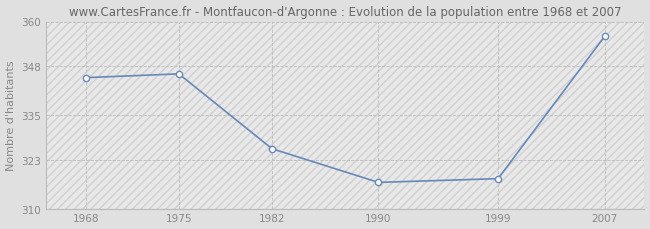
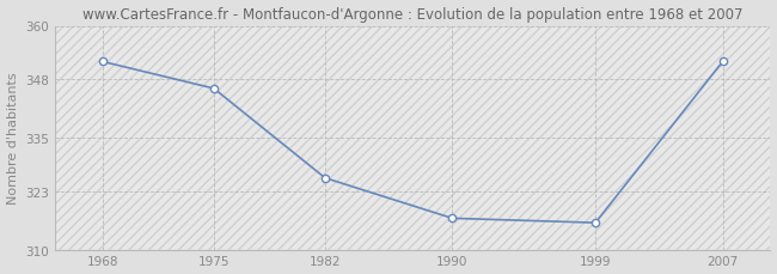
1968: 345 -> 352
1999: 318 -> 316
2007: 356 -> 352
